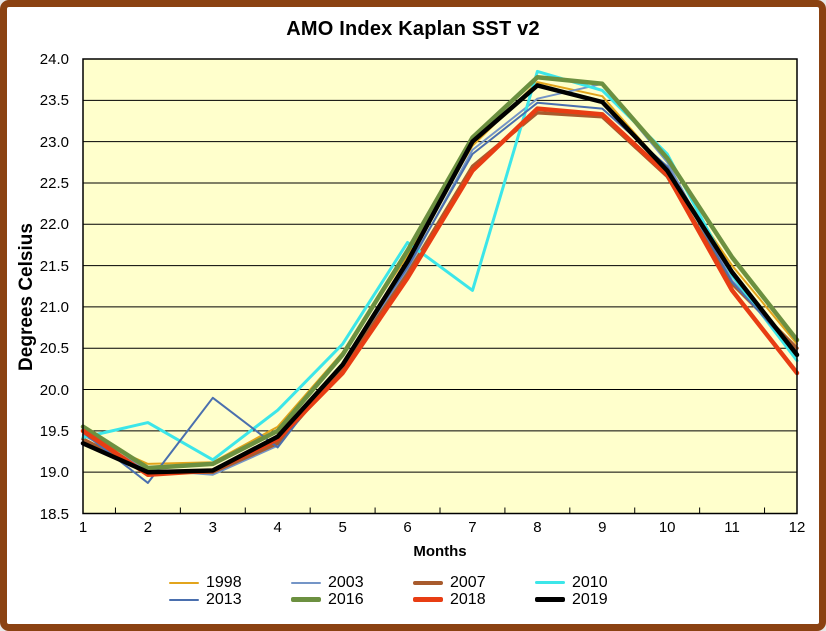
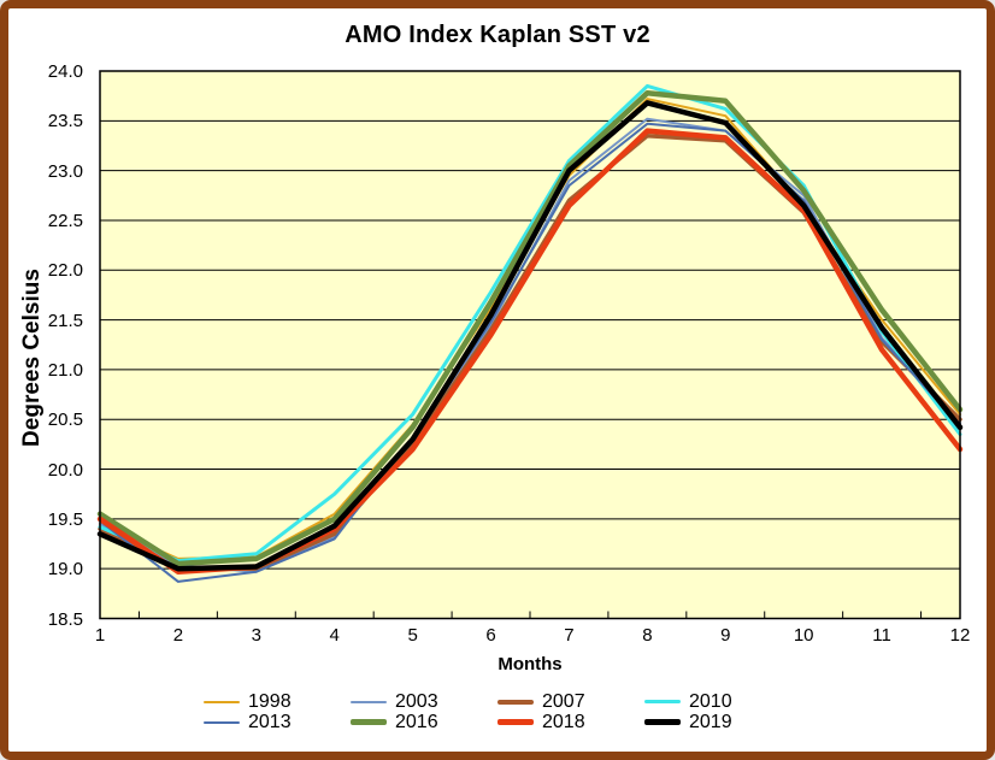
2010/2: 19.6 -> 19.1
2013/3: 19.9 -> 19.0
2010/7: 21.2 -> 23.1
2003/9: 23.7 -> 23.4
